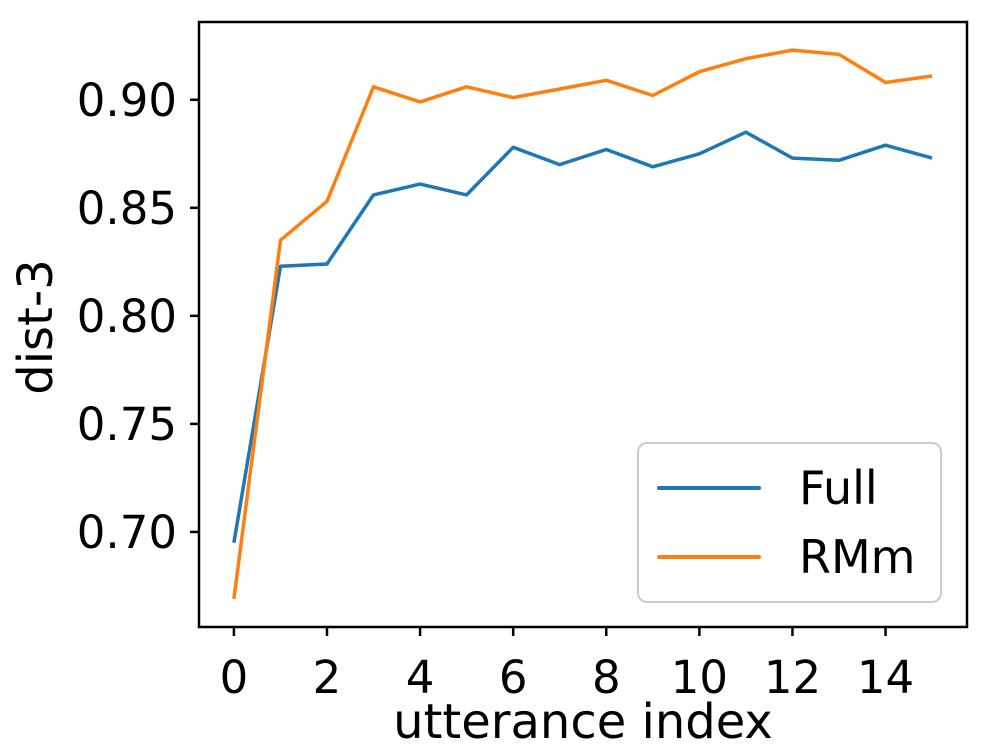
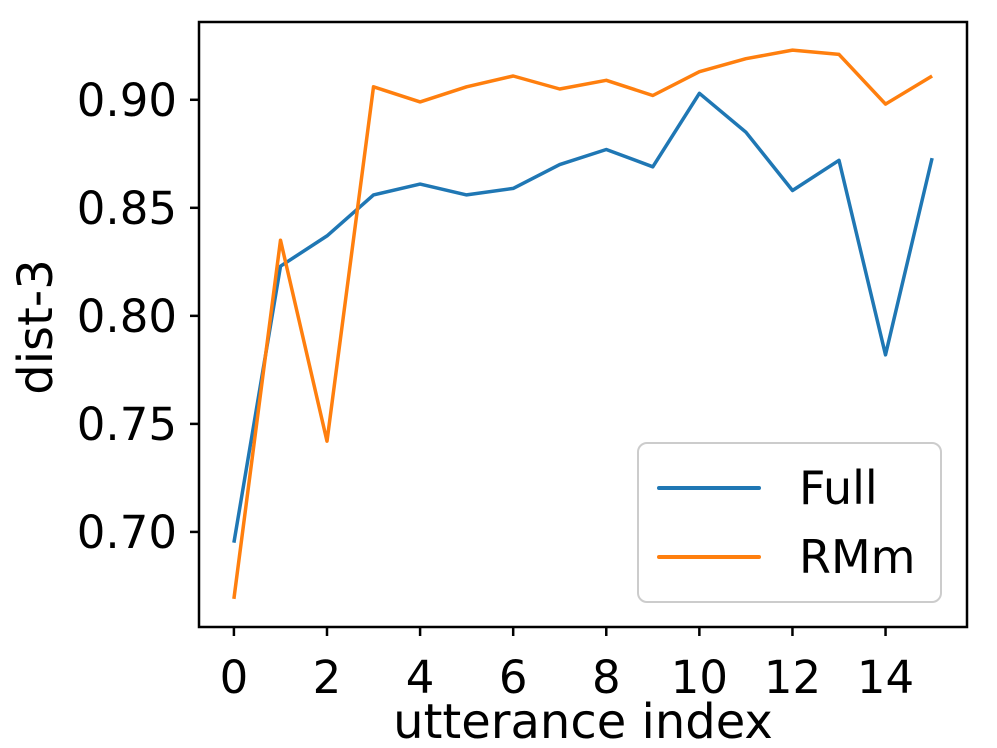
Full/2: 0.824 -> 0.837
RMm/2: 0.853 -> 0.742
Full/6: 0.878 -> 0.859
RMm/6: 0.901 -> 0.911
Full/10: 0.875 -> 0.903
Full/12: 0.873 -> 0.858
Full/14: 0.879 -> 0.782
RMm/14: 0.908 -> 0.898
